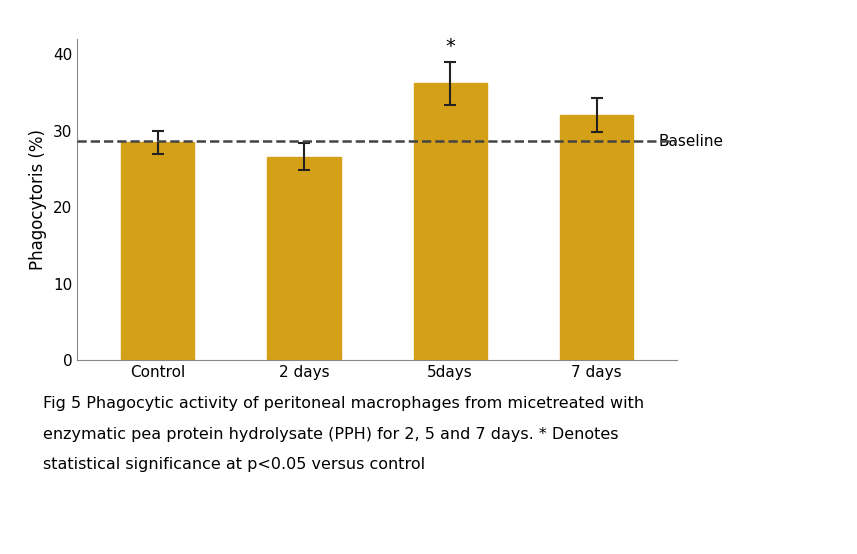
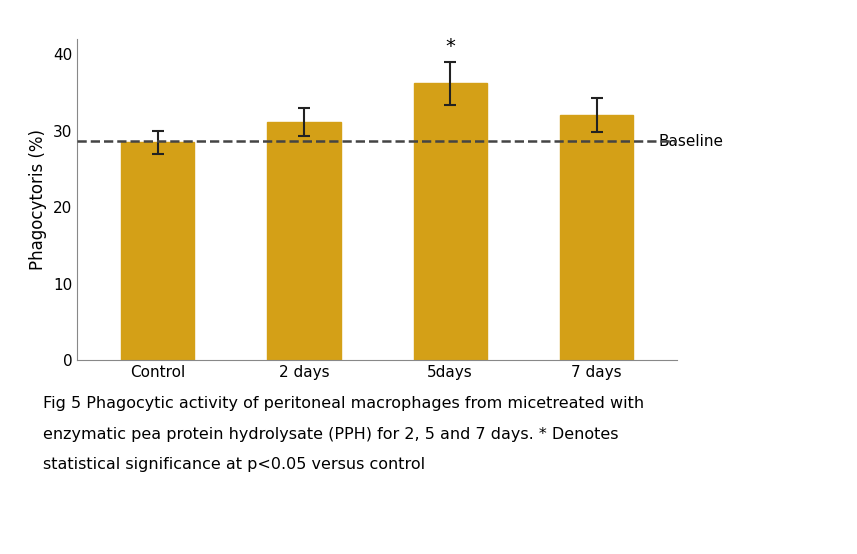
2 days: 26.6 -> 31.1
